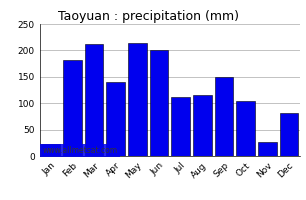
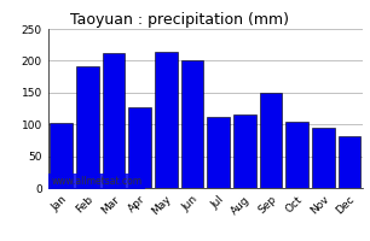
Jan: 22 -> 102
Feb: 182 -> 192
Apr: 140 -> 127
Nov: 26 -> 95
